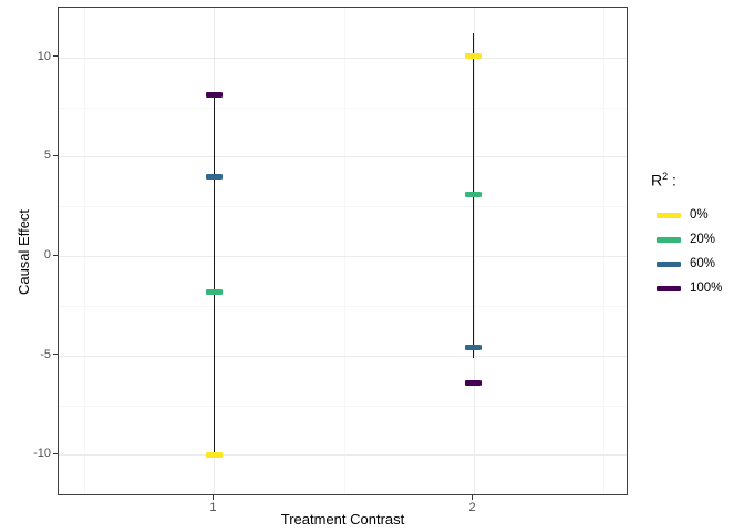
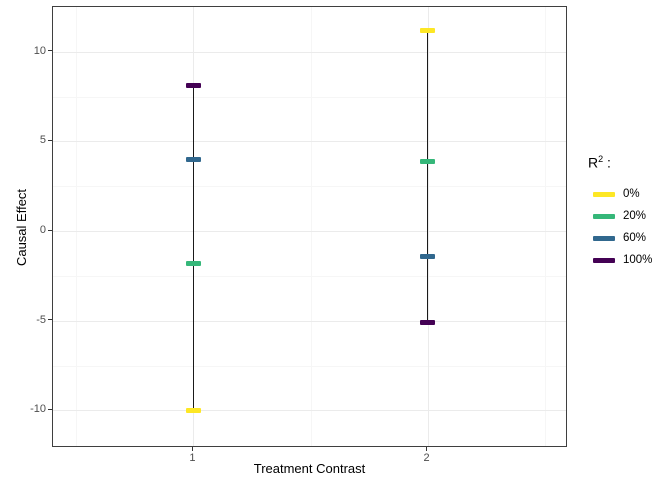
0%/2: 10.1 -> 11.2
20%/2: 3.1 -> 3.9
60%/2: -4.6 -> -1.4
100%/2: -6.4 -> -5.1
